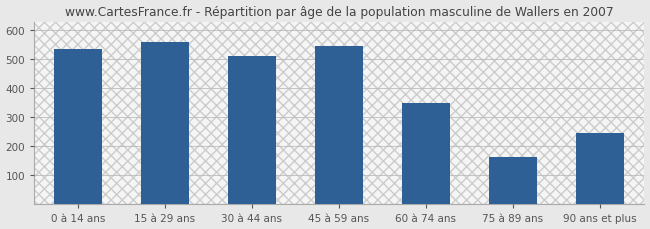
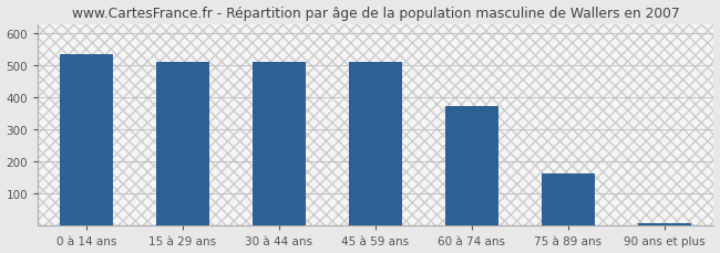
15 à 29 ans: 560 -> 511
45 à 59 ans: 545 -> 511
60 à 74 ans: 350 -> 372
90 ans et plus: 245 -> 10
